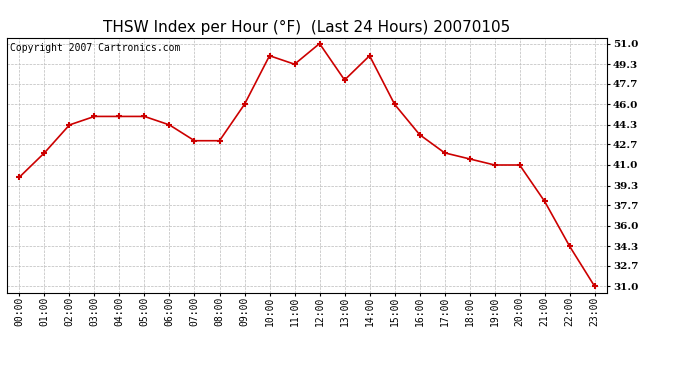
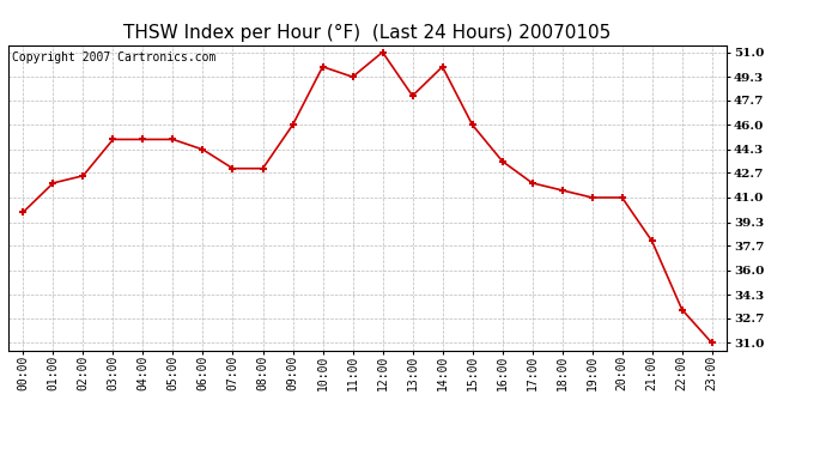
02:00: 44.3 -> 42.5
22:00: 34.3 -> 33.3
